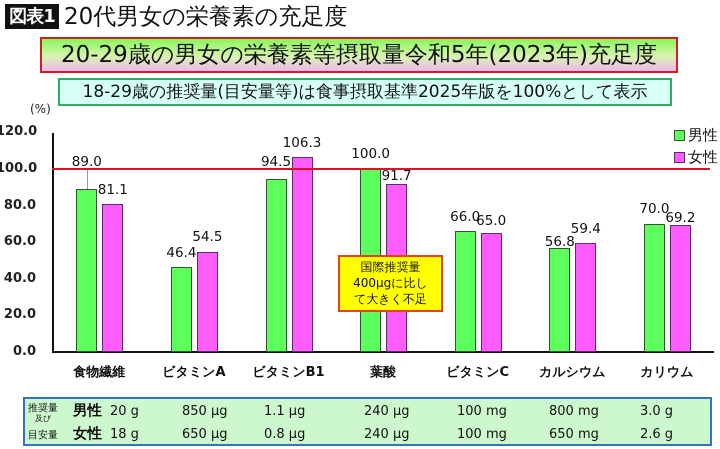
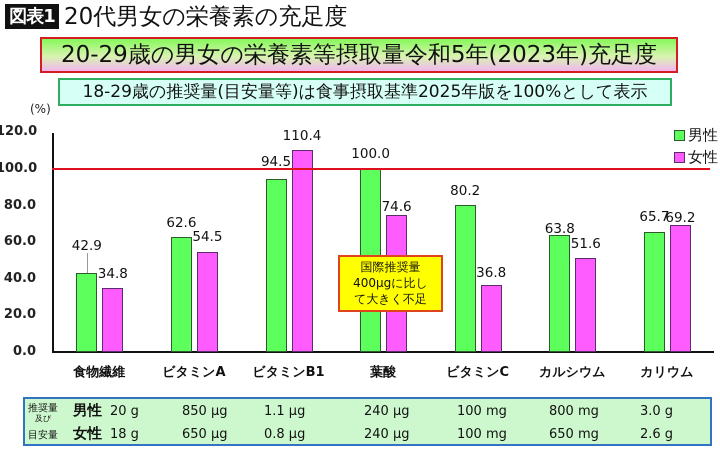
男性/食物繊維: 89.0 -> 42.9
女性/食物繊維: 81.1 -> 34.8
男性/ビタミンA: 46.4 -> 62.6
女性/ビタミンB1: 106.3 -> 110.4
女性/葉酸: 91.7 -> 74.6
男性/ビタミンC: 66.0 -> 80.2
女性/ビタミンC: 65.0 -> 36.8
男性/カルシウム: 56.8 -> 63.8
女性/カルシウム: 59.4 -> 51.6
男性/カリウム: 70.0 -> 65.7
